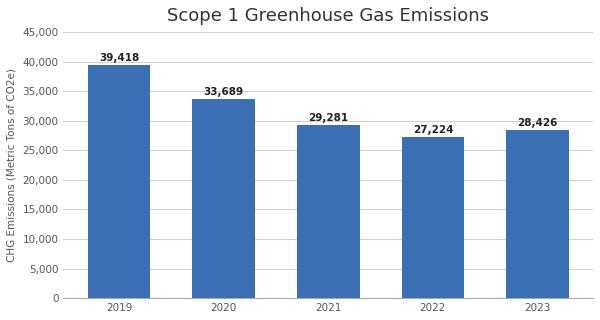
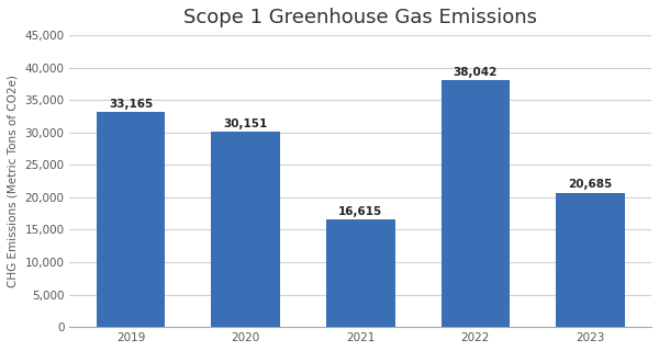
2019: 39,418 -> 33,165
2020: 33,689 -> 30,151
2021: 29,281 -> 16,615
2022: 27,224 -> 38,042
2023: 28,426 -> 20,685
